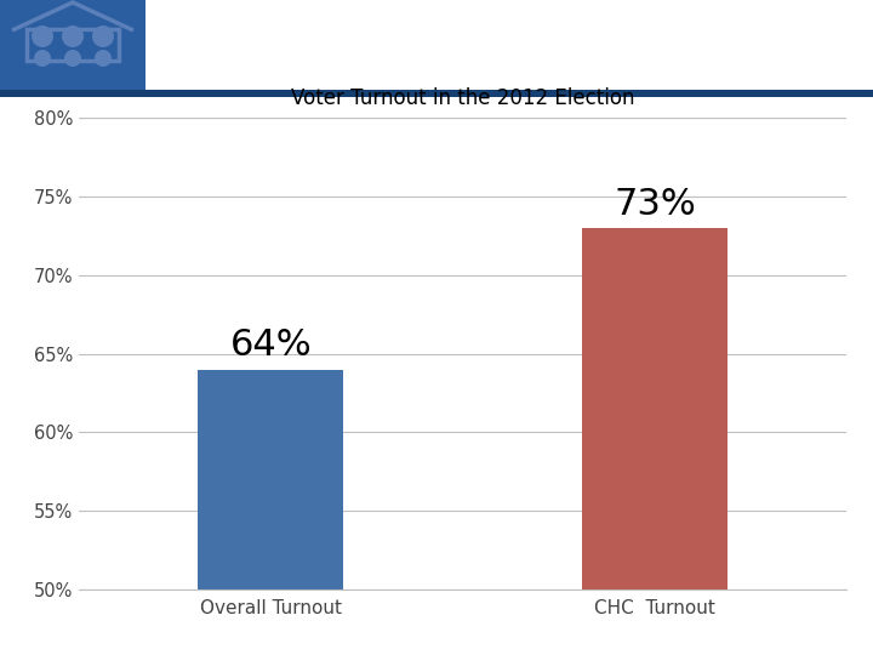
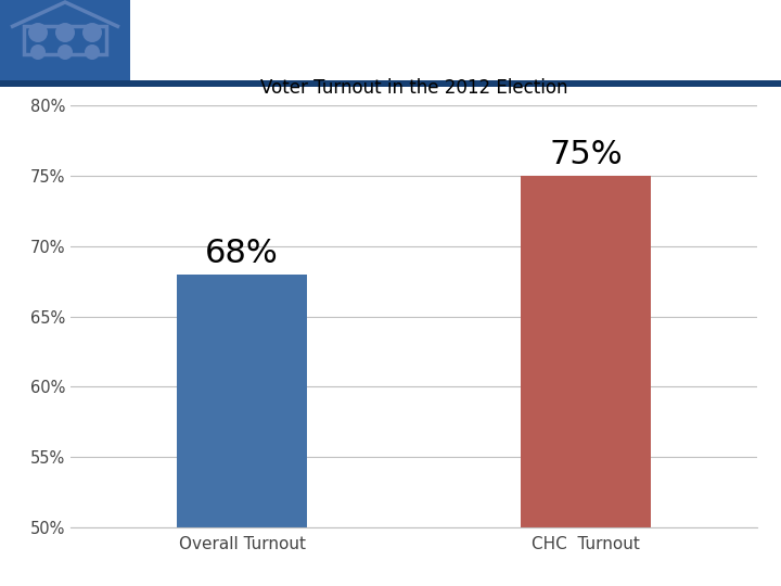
Overall Turnout: 64% -> 68%
CHC Turnout: 73% -> 75%
